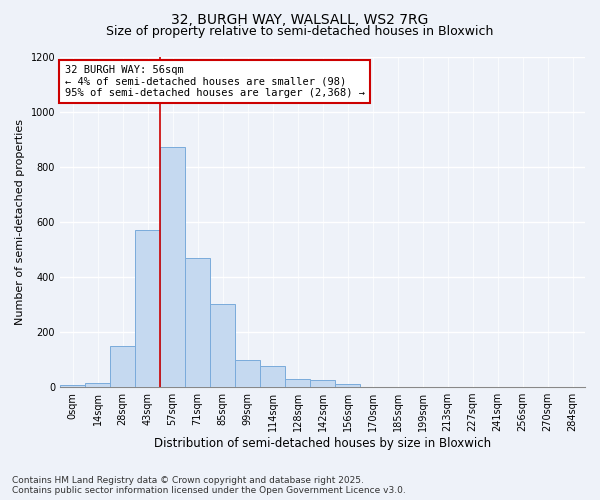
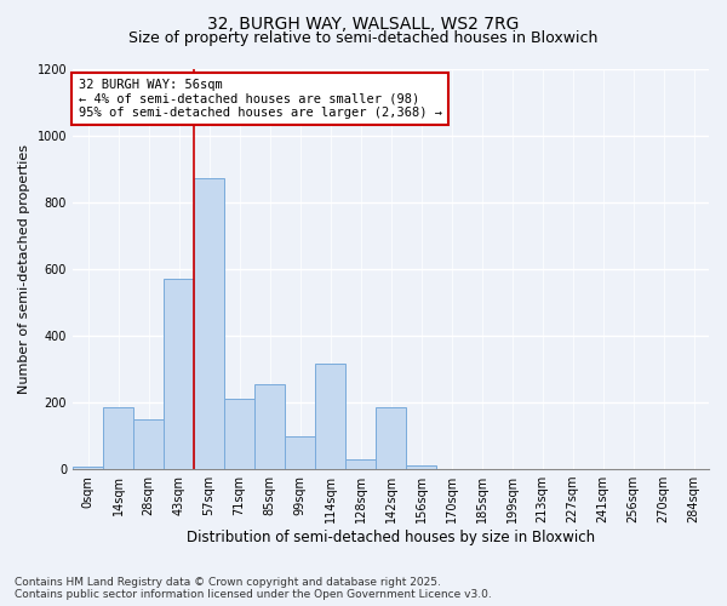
14sqm: 15 -> 185
71sqm: 470 -> 210
85sqm: 300 -> 255
114sqm: 75 -> 315
142sqm: 25 -> 185
